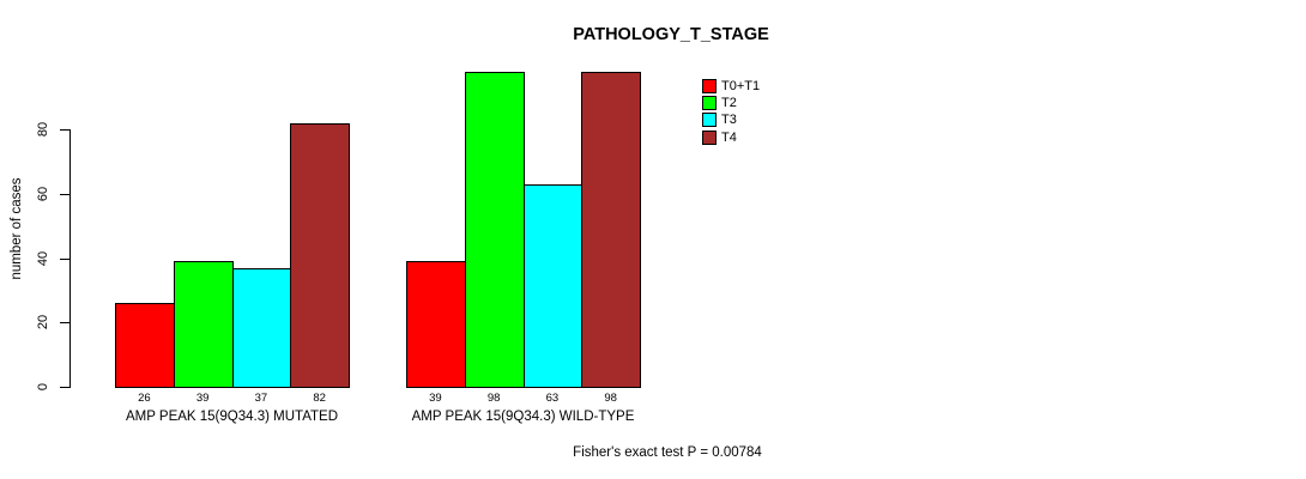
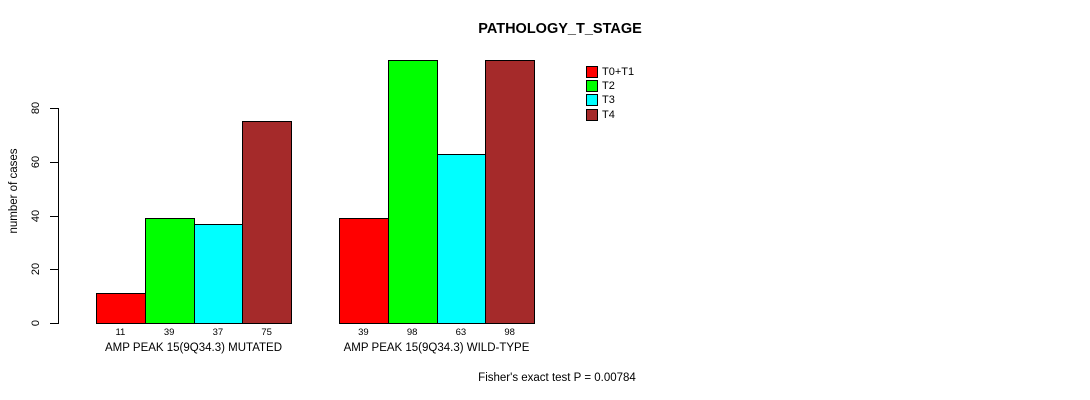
T0+T1/AMP PEAK 15(9Q34.3) MUTATED: 26 -> 11
T4/AMP PEAK 15(9Q34.3) MUTATED: 82 -> 75
